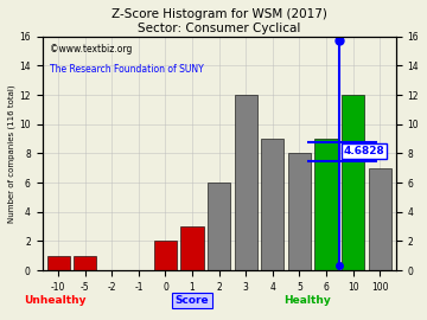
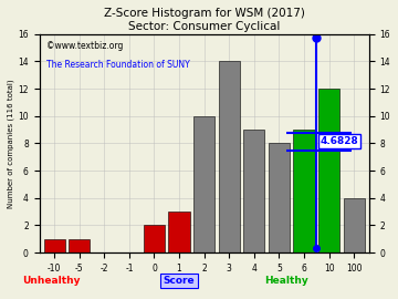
2: 6 -> 10
3: 12 -> 14
100: 7 -> 4
